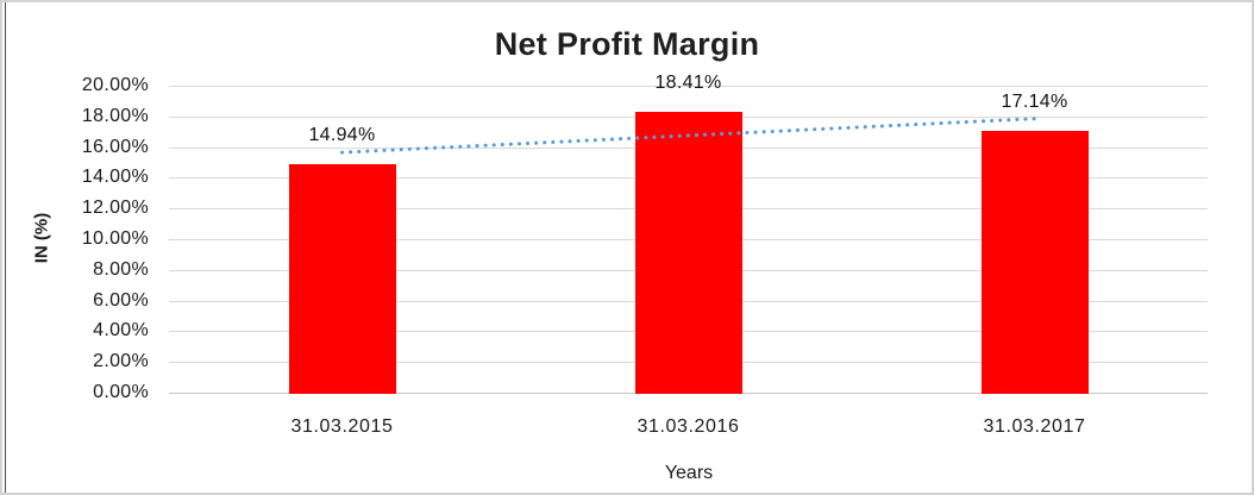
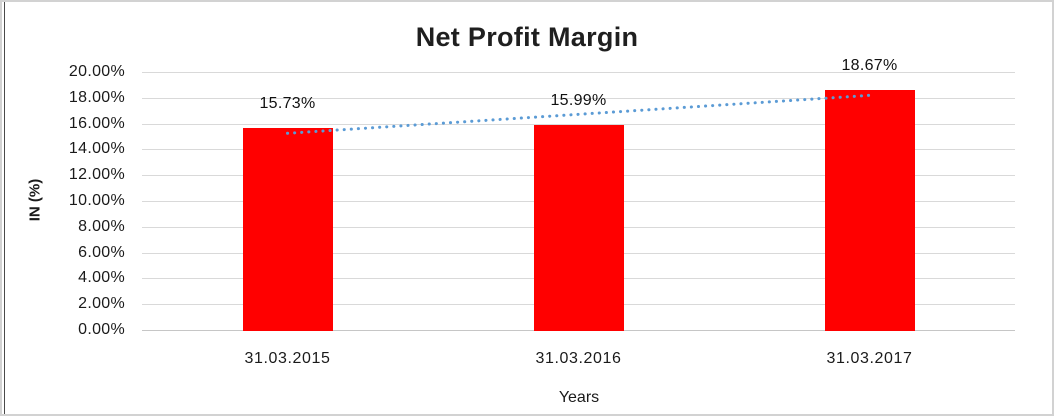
31.03.2015: 14.94% -> 15.73%
31.03.2016: 18.41% -> 15.99%
31.03.2017: 17.14% -> 18.67%
